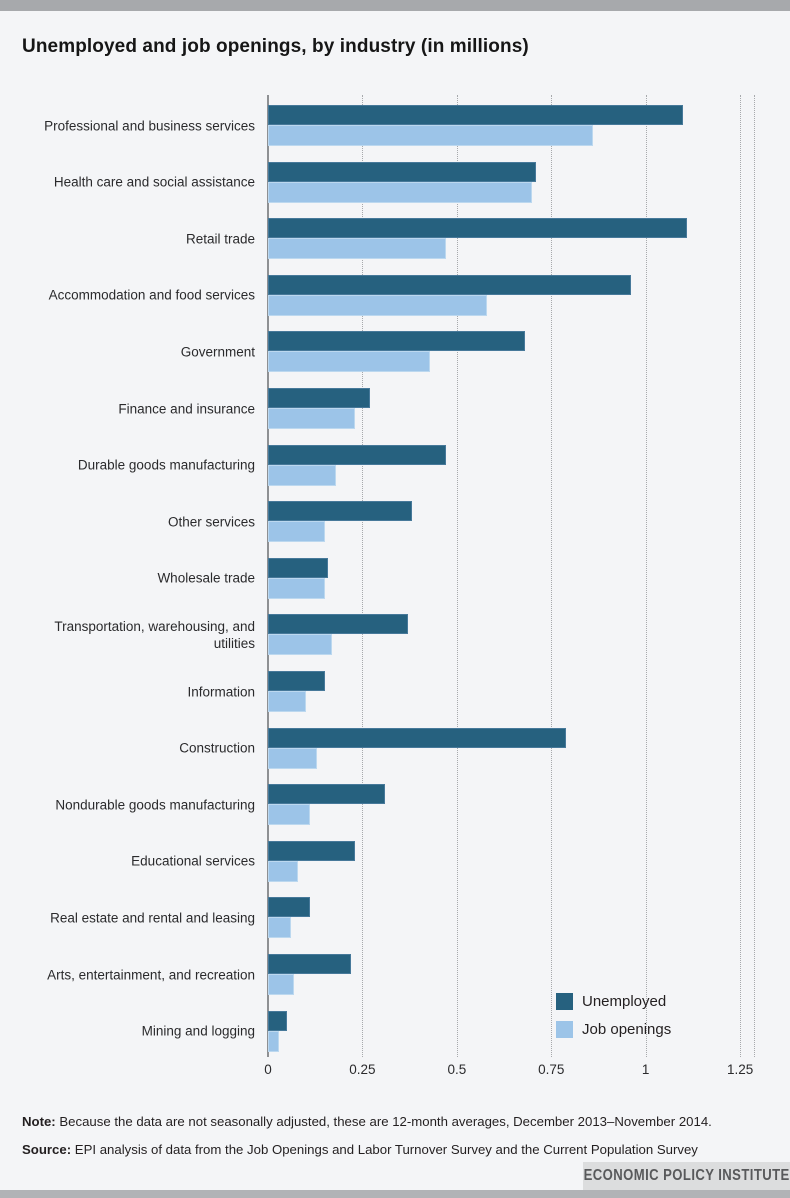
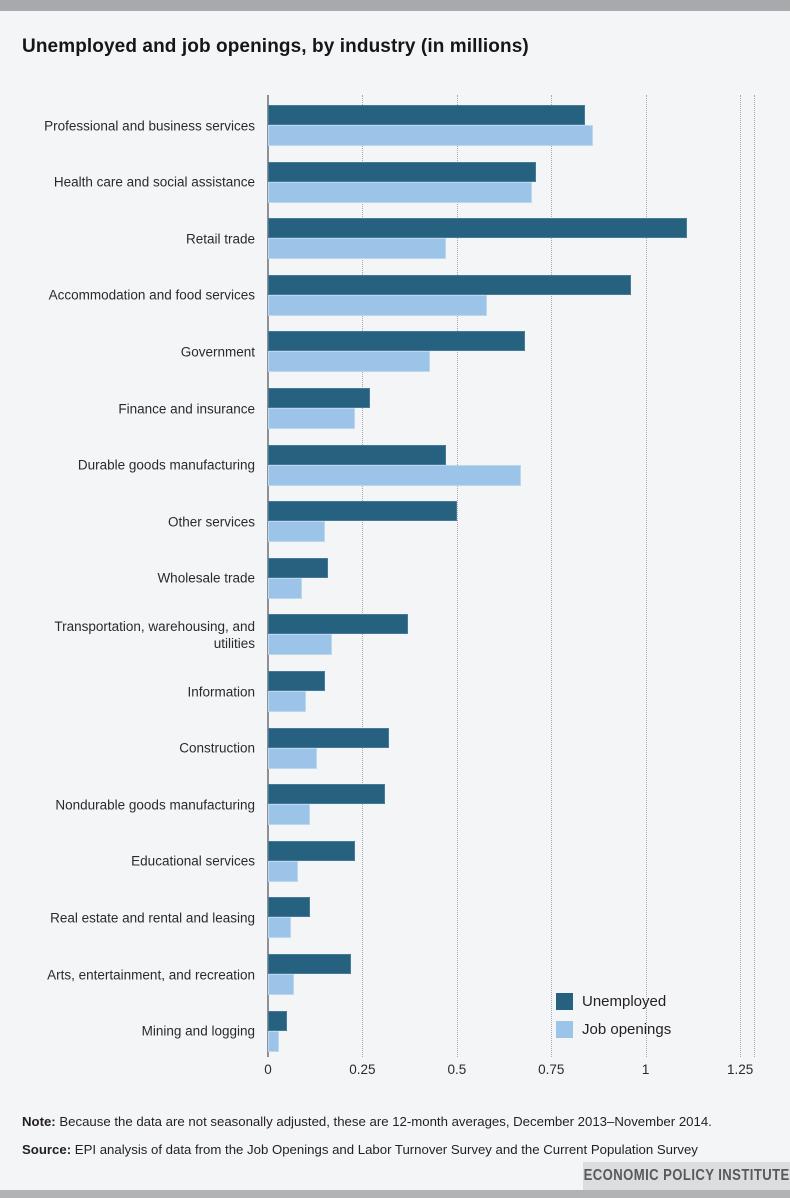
Unemployed/Professional and business services: 1.10 -> 0.84
Job openings/Durable goods manufacturing: 0.18 -> 0.67
Unemployed/Other services: 0.38 -> 0.50
Job openings/Wholesale trade: 0.15 -> 0.09
Unemployed/Construction: 0.79 -> 0.32
